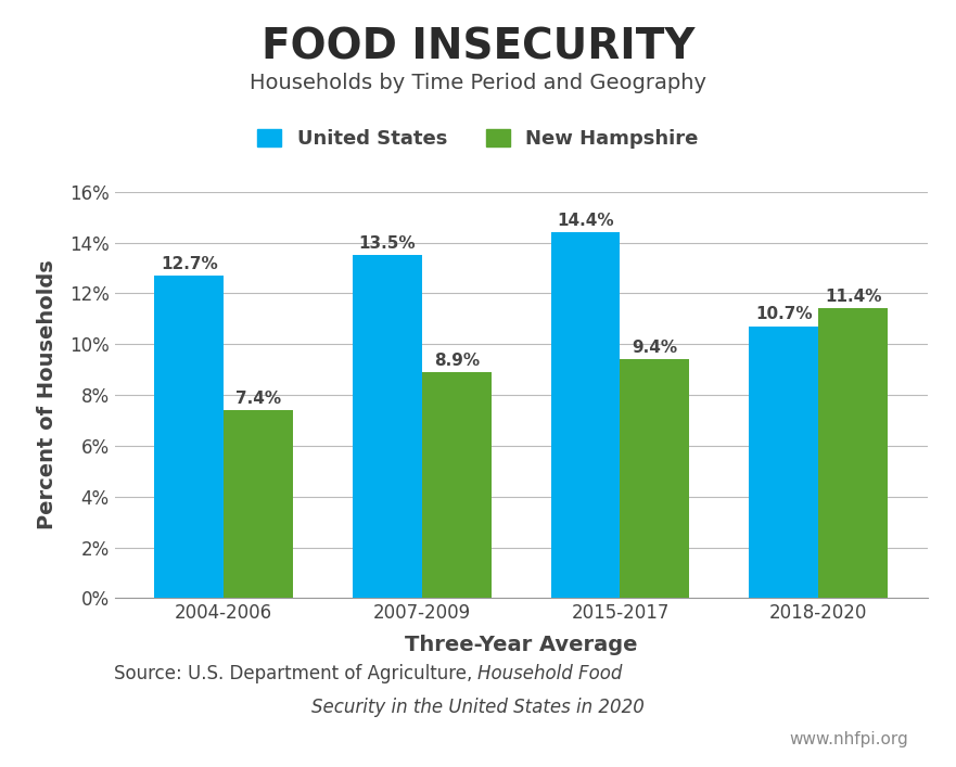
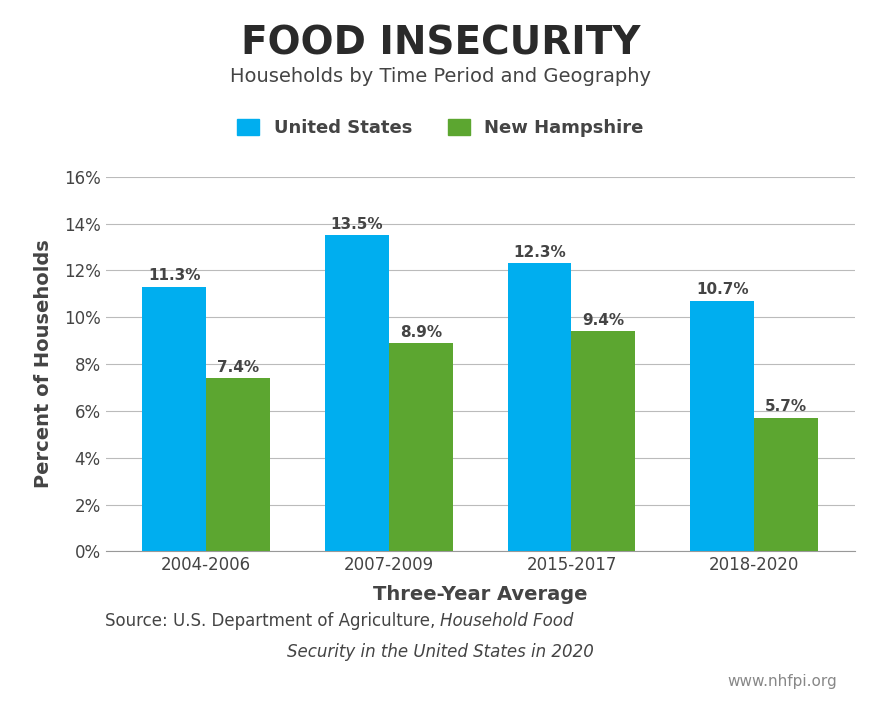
United States/2004-2006: 12.7% -> 11.3%
United States/2015-2017: 14.4% -> 12.3%
New Hampshire/2018-2020: 11.4% -> 5.7%
